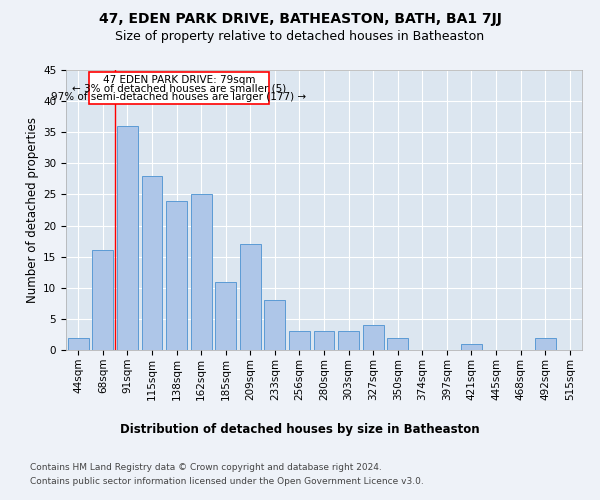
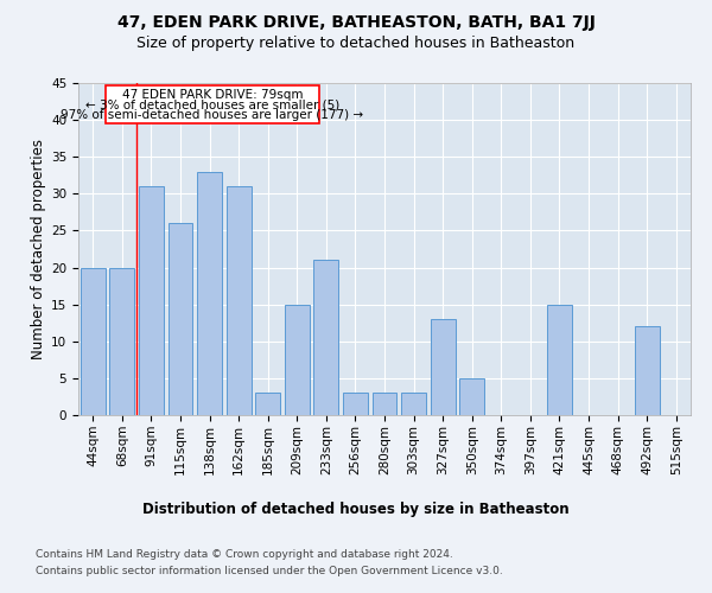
44sqm: 2 -> 20
68sqm: 16 -> 20
91sqm: 36 -> 31
115sqm: 28 -> 26
138sqm: 24 -> 33
162sqm: 25 -> 31
185sqm: 11 -> 3
209sqm: 17 -> 15
233sqm: 8 -> 21
327sqm: 4 -> 13
350sqm: 2 -> 5
421sqm: 1 -> 15
492sqm: 2 -> 12
